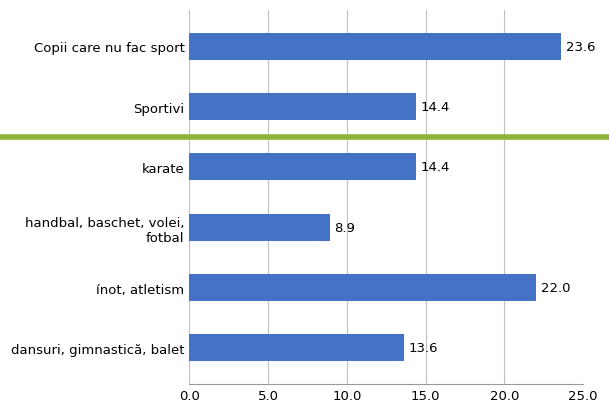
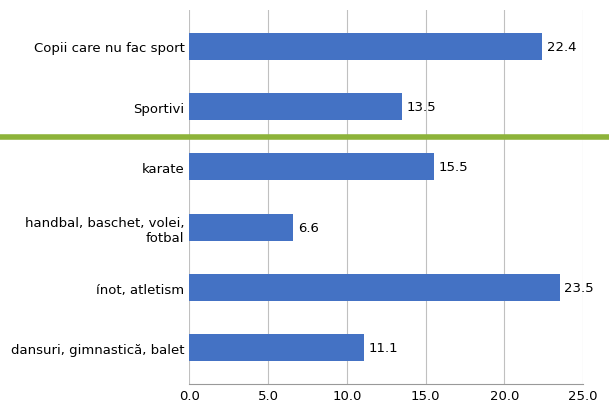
Copii care nu fac sport: 23.6 -> 22.4
Sportivi: 14.4 -> 13.5
karate: 14.4 -> 15.5
handbal, baschet, volei, fotbal: 8.9 -> 6.6
ínot, atletism: 22.0 -> 23.5
dansuri, gimnastică, balet: 13.6 -> 11.1
